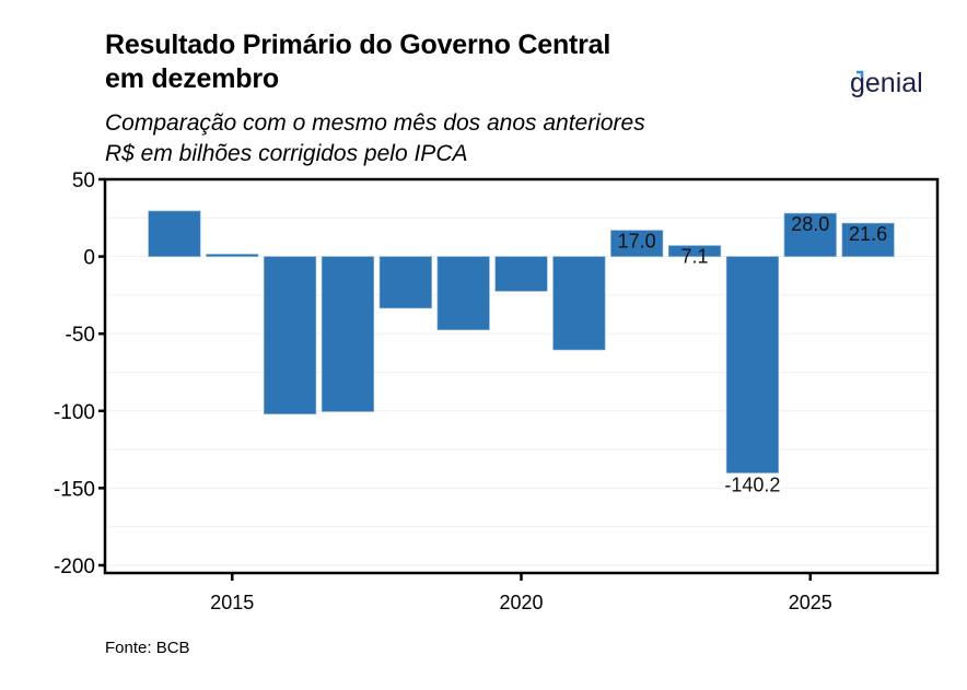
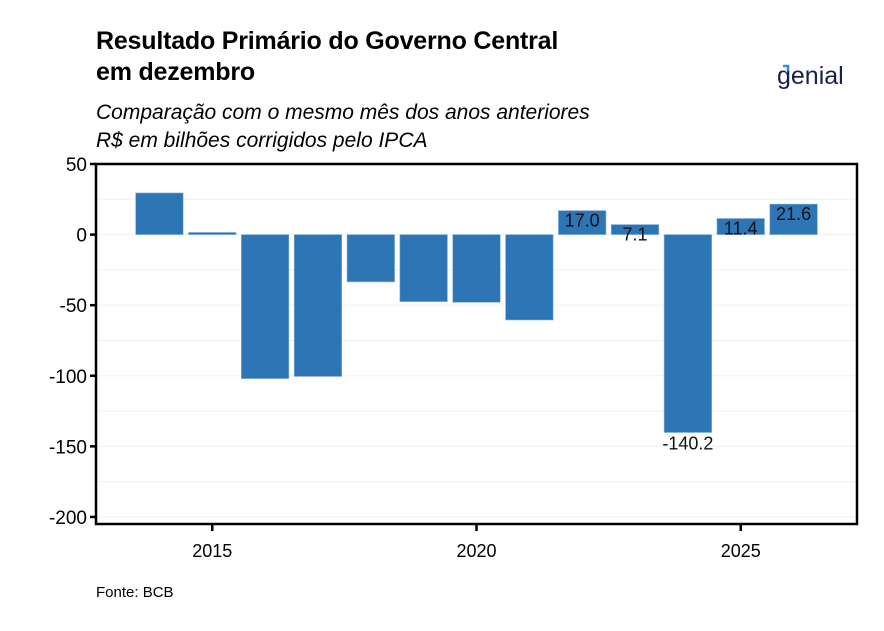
2020: -22 -> -48
2025: 28.0 -> 11.4
